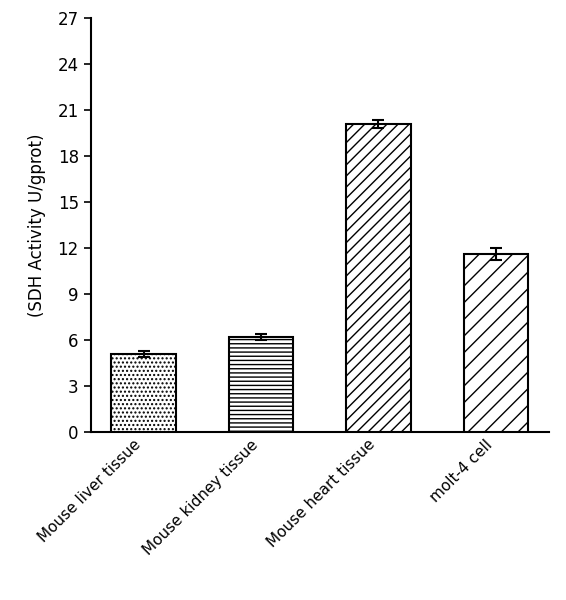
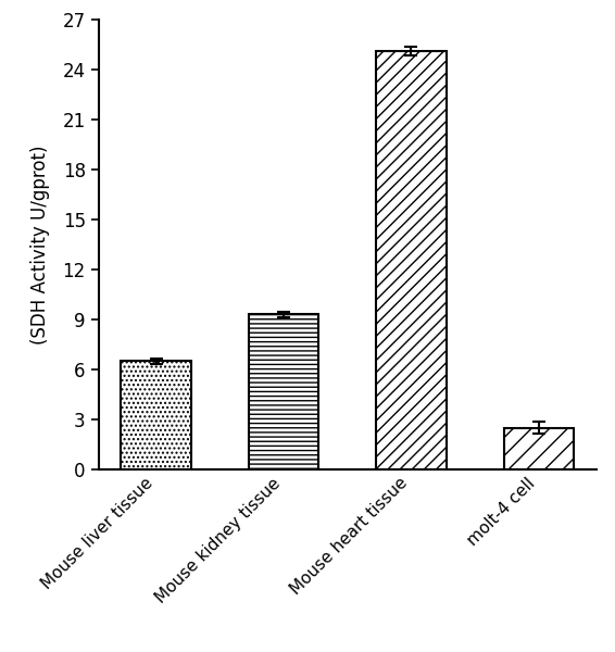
Mouse liver tissue: 5.1 -> 6.5
Mouse kidney tissue: 6.2 -> 9.3
Mouse heart tissue: 20.1 -> 25.1
molt-4 cell: 11.6 -> 2.5
